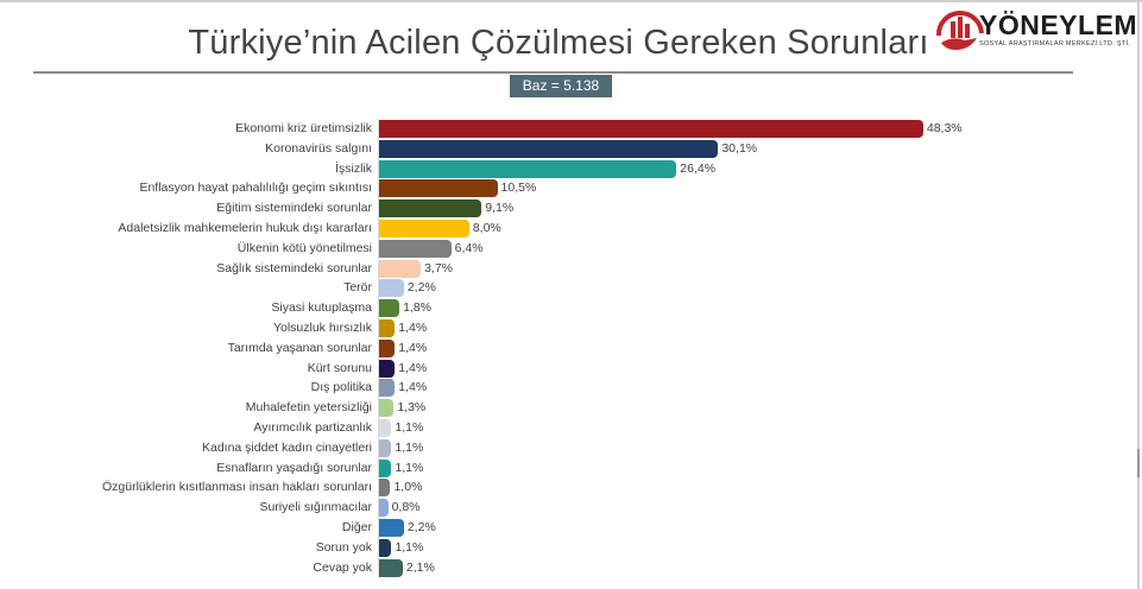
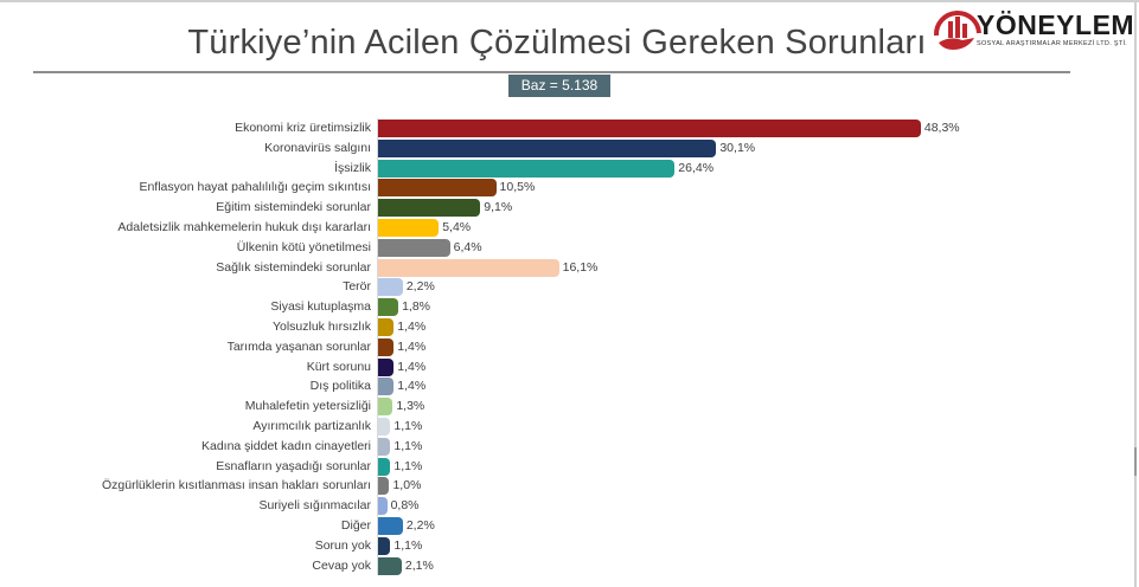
Adaletsizlik mahkemelerin hukuk dışı kararları: 8,0% -> 5,4%
Sağlık sistemindeki sorunlar: 3,7% -> 16,1%
